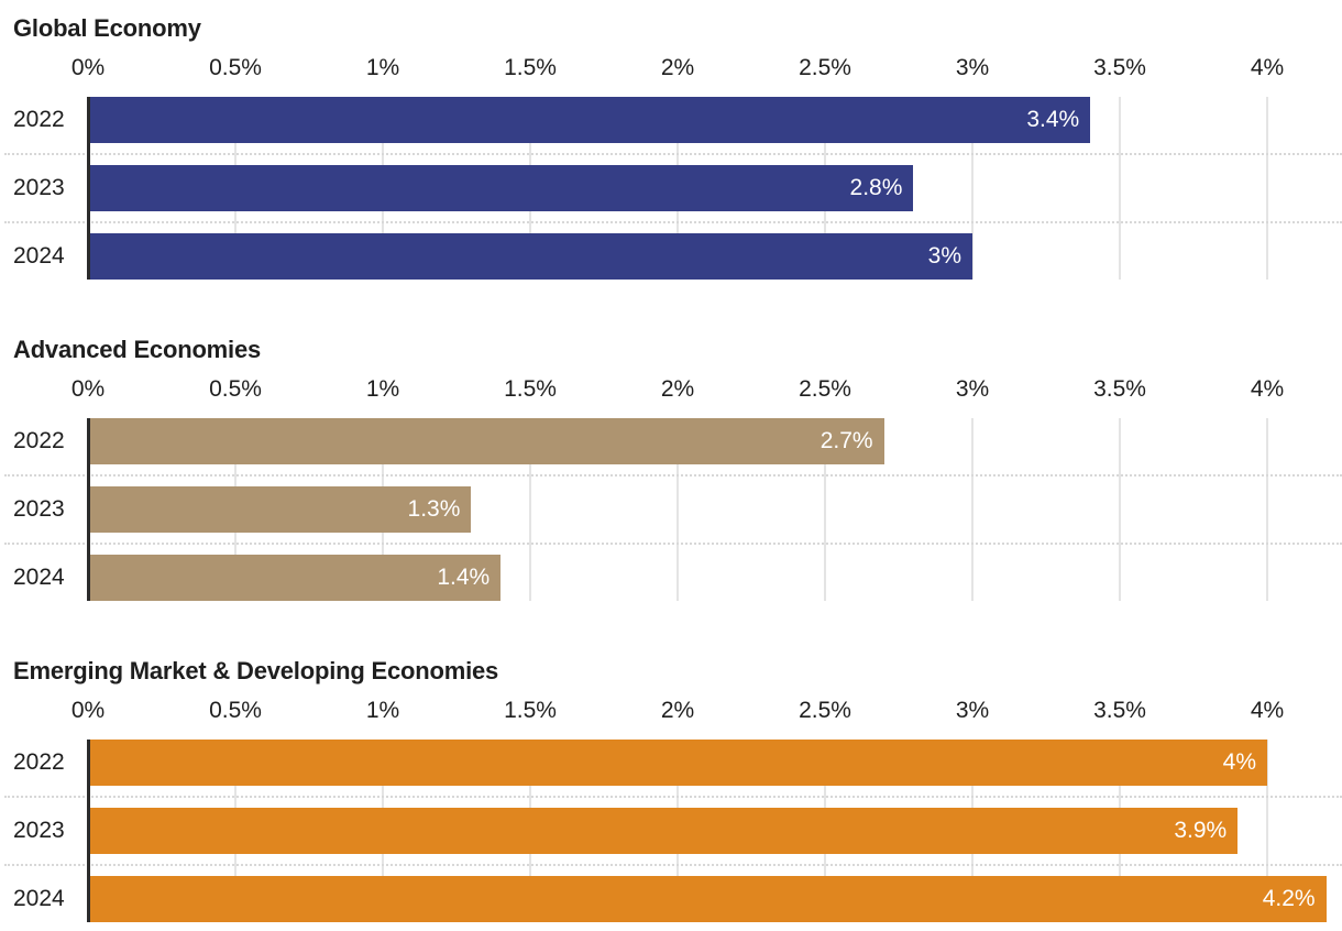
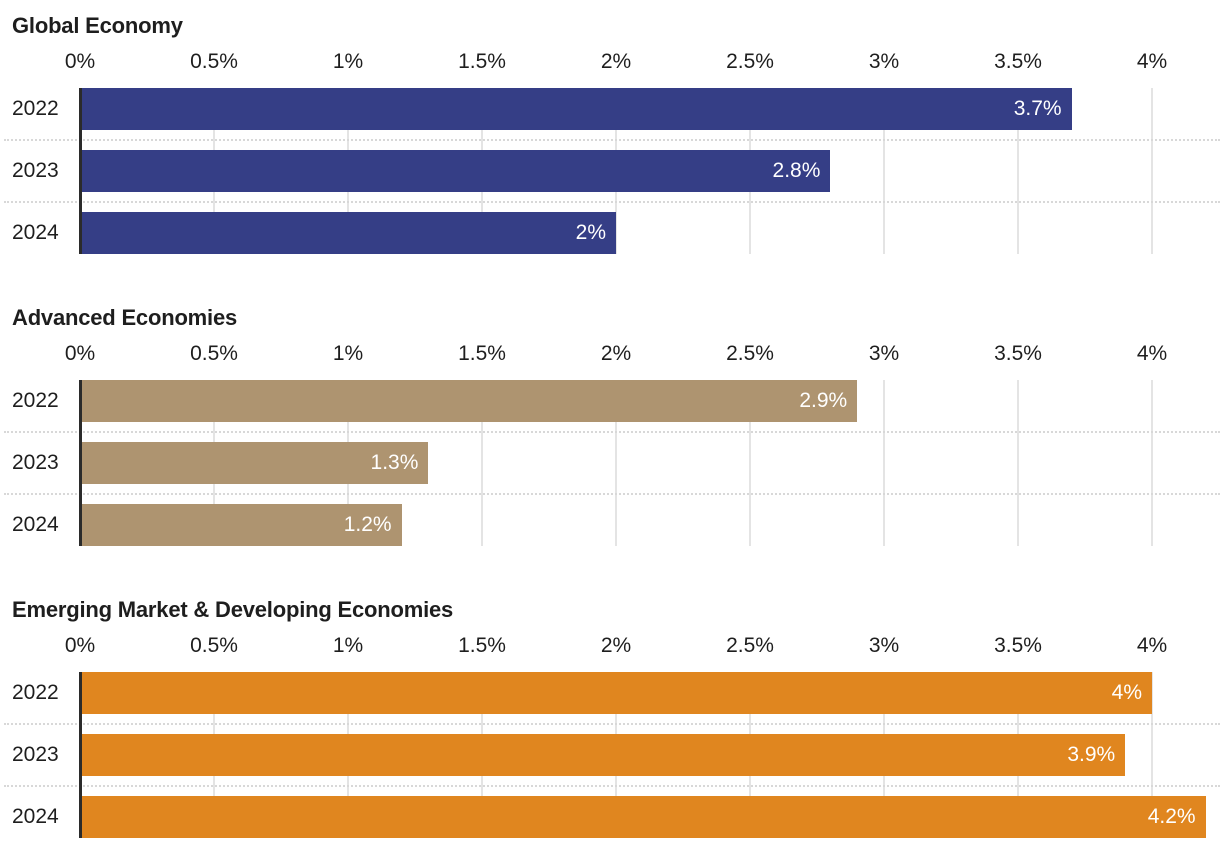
Global Economy/2022: 3.4% -> 3.7%
Global Economy/2024: 3% -> 2%
Advanced Economies/2022: 2.7% -> 2.9%
Advanced Economies/2024: 1.4% -> 1.2%
